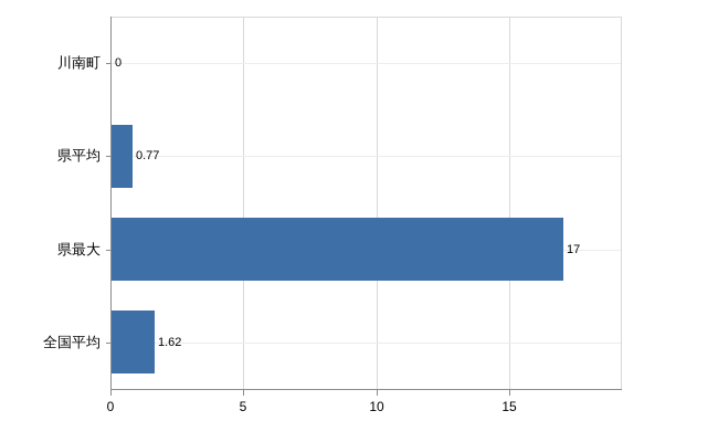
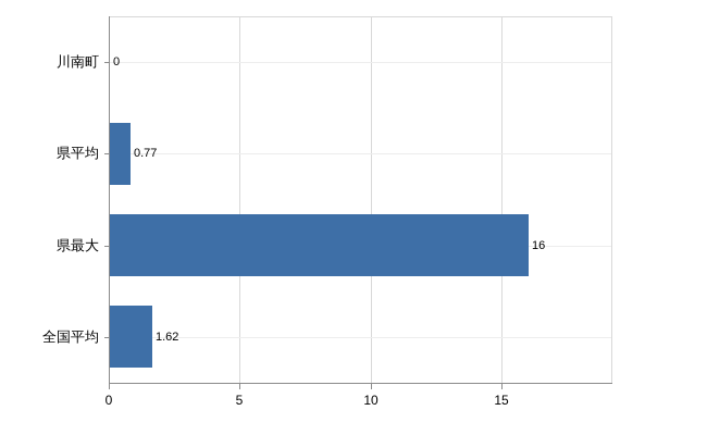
県最大: 17 -> 16
